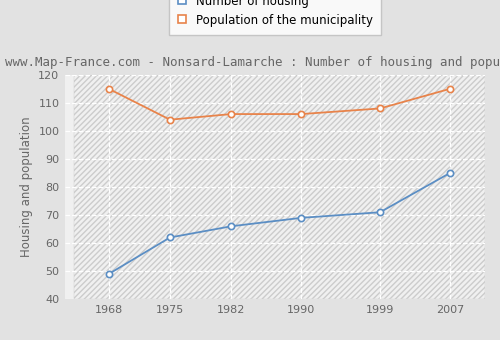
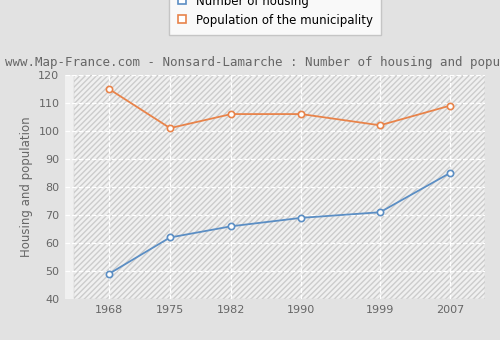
Population of the municipality/1975: 104 -> 101
Population of the municipality/1999: 108 -> 102
Population of the municipality/2007: 115 -> 109
